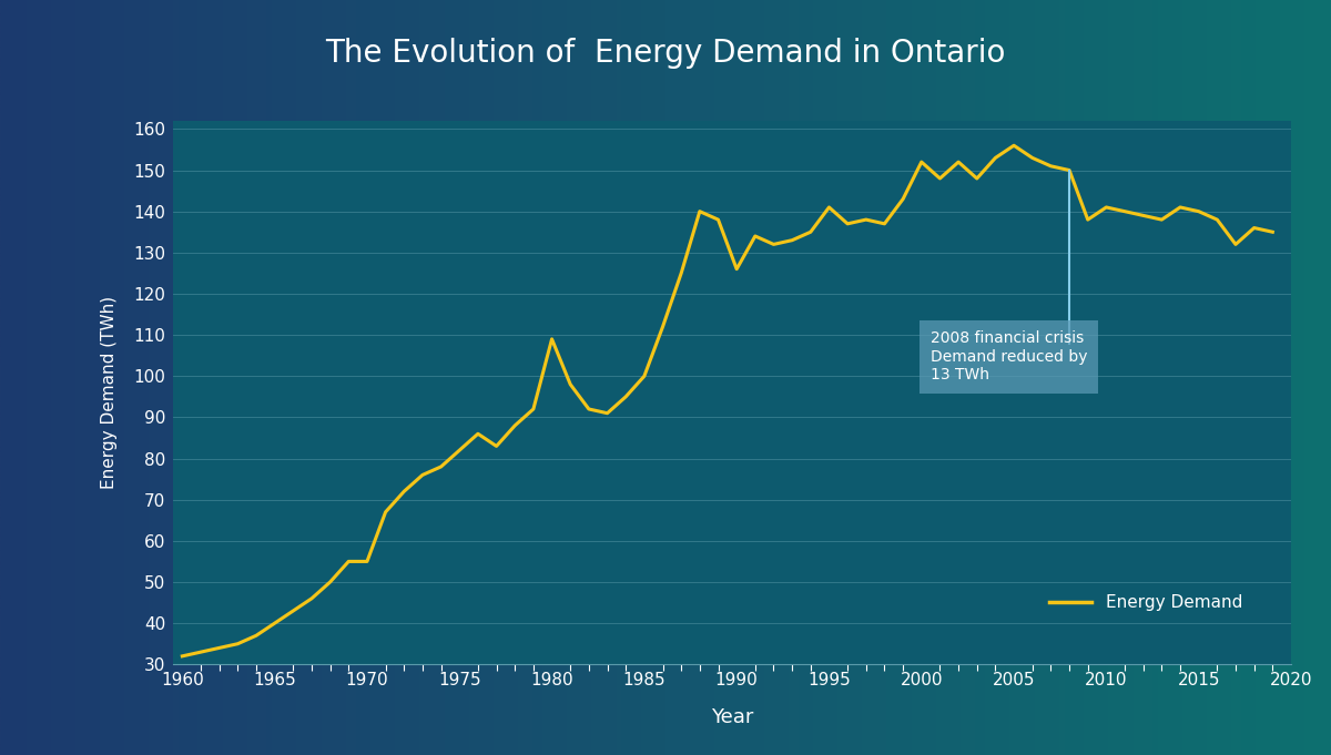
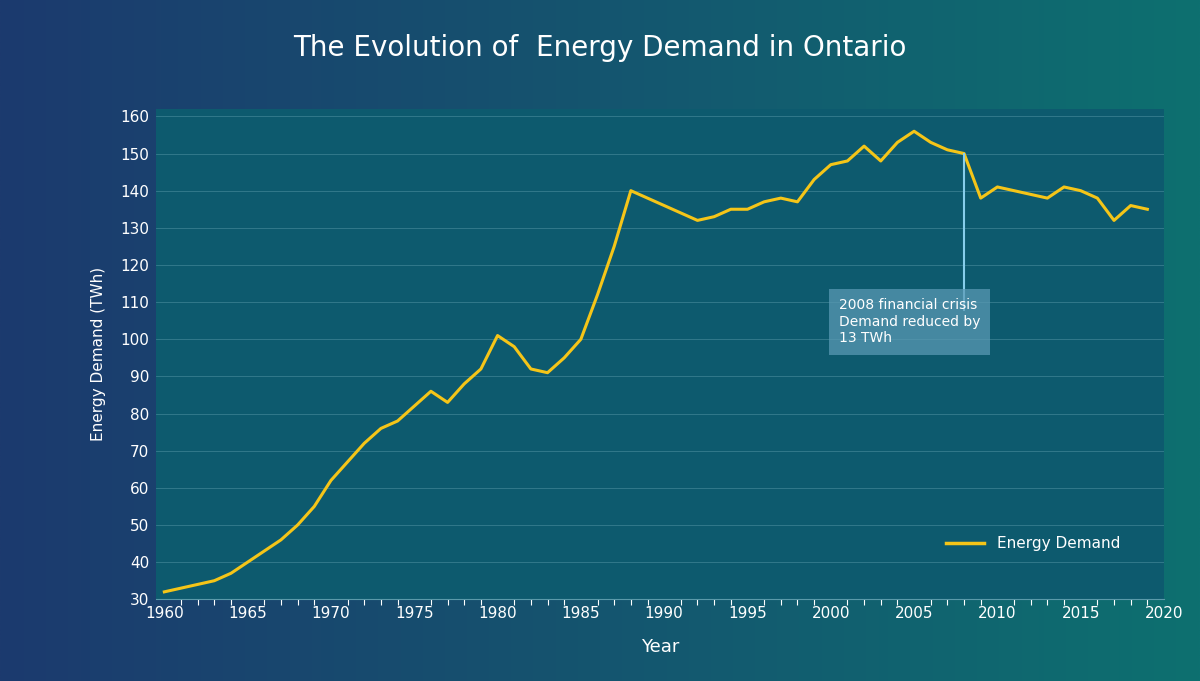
1970: 55 -> 62
1980: 109 -> 101
1990: 126 -> 136
1995: 141 -> 135
2000: 152 -> 147
